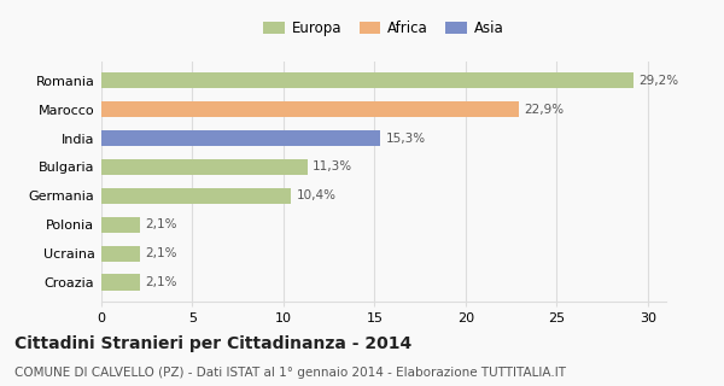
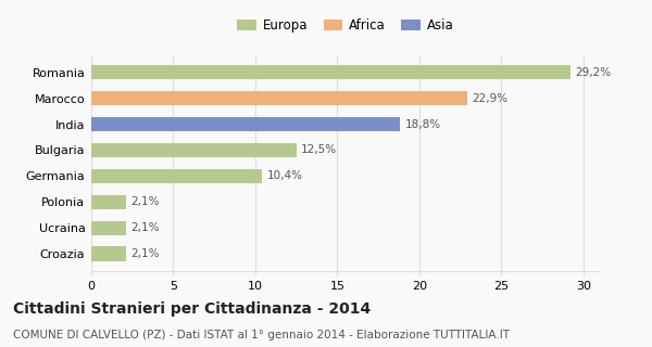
India: 15,3% -> 18,8%
Bulgaria: 11,3% -> 12,5%
